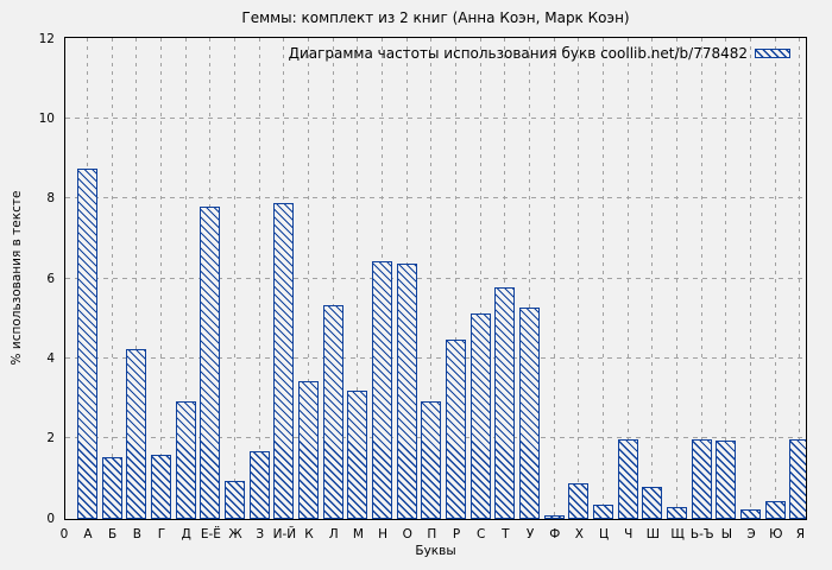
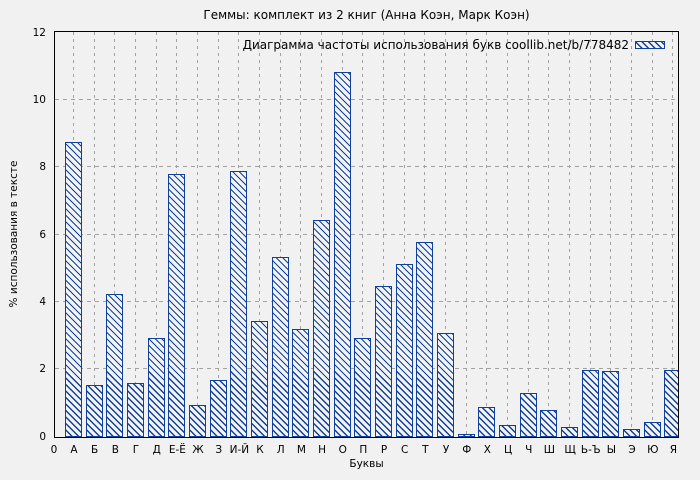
О: 6.4 -> 10.8
У: 5.3 -> 3.1
Ч: 2.0 -> 1.3
